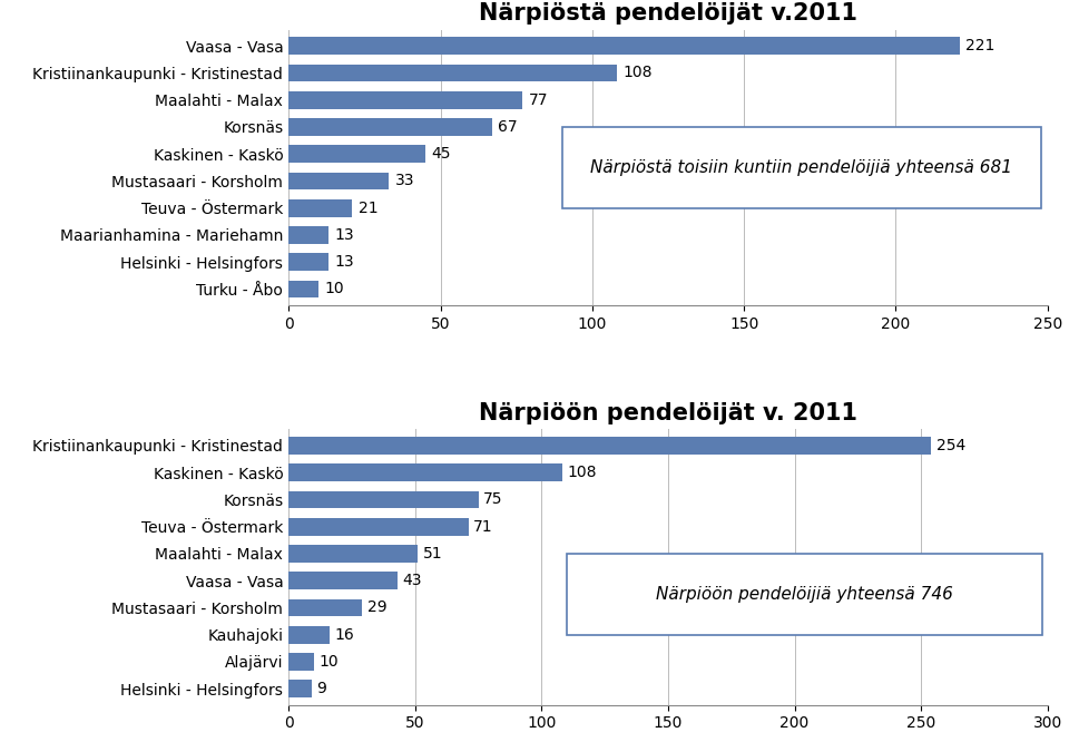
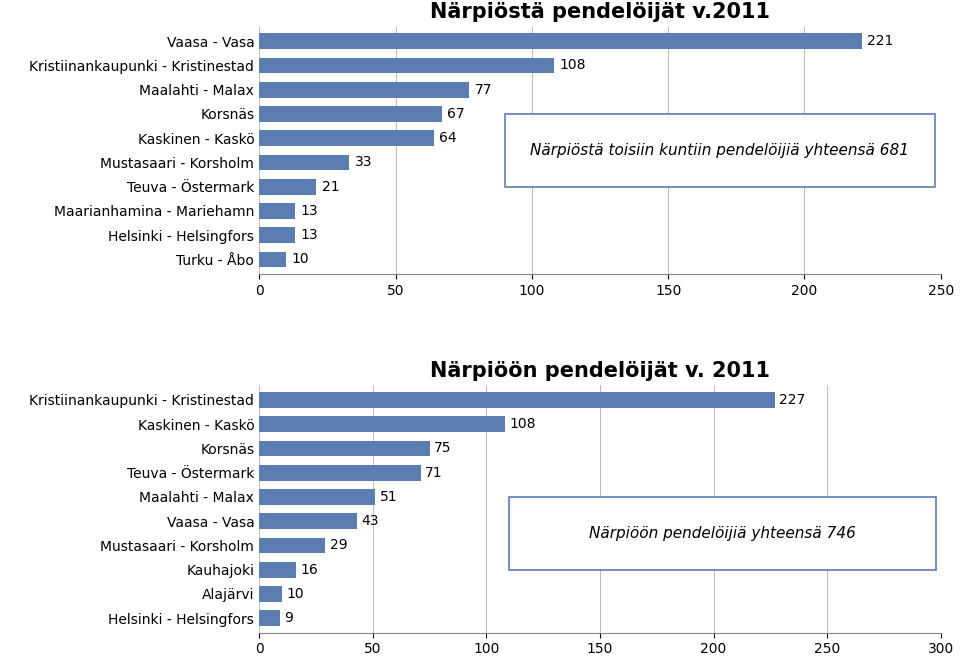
Närpiöstä pendelöijät v.2011/Kaskinen - Kaskö: 45 -> 64
Närpiöön pendelöijät v. 2011/Kristiinankaupunki - Kristinestad: 254 -> 227
